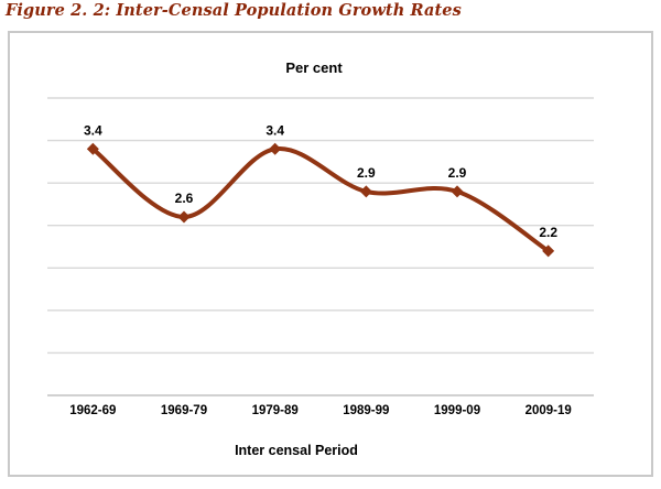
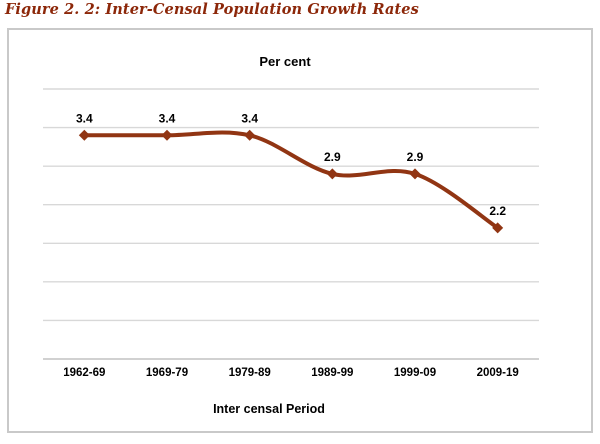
1969-79: 2.6 -> 3.4
